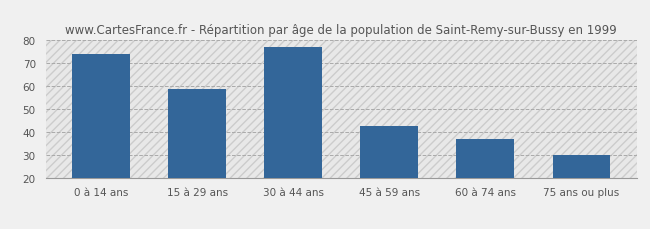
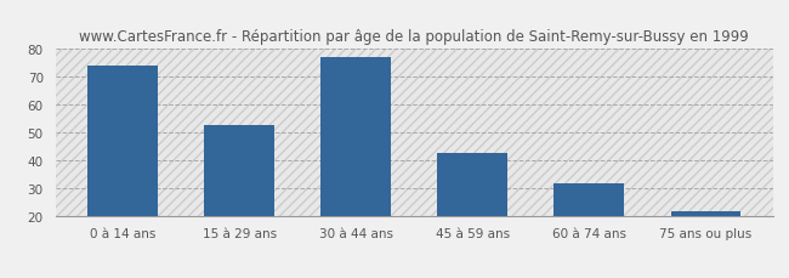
15 à 29 ans: 59 -> 53
60 à 74 ans: 37 -> 32
75 ans ou plus: 30 -> 22
